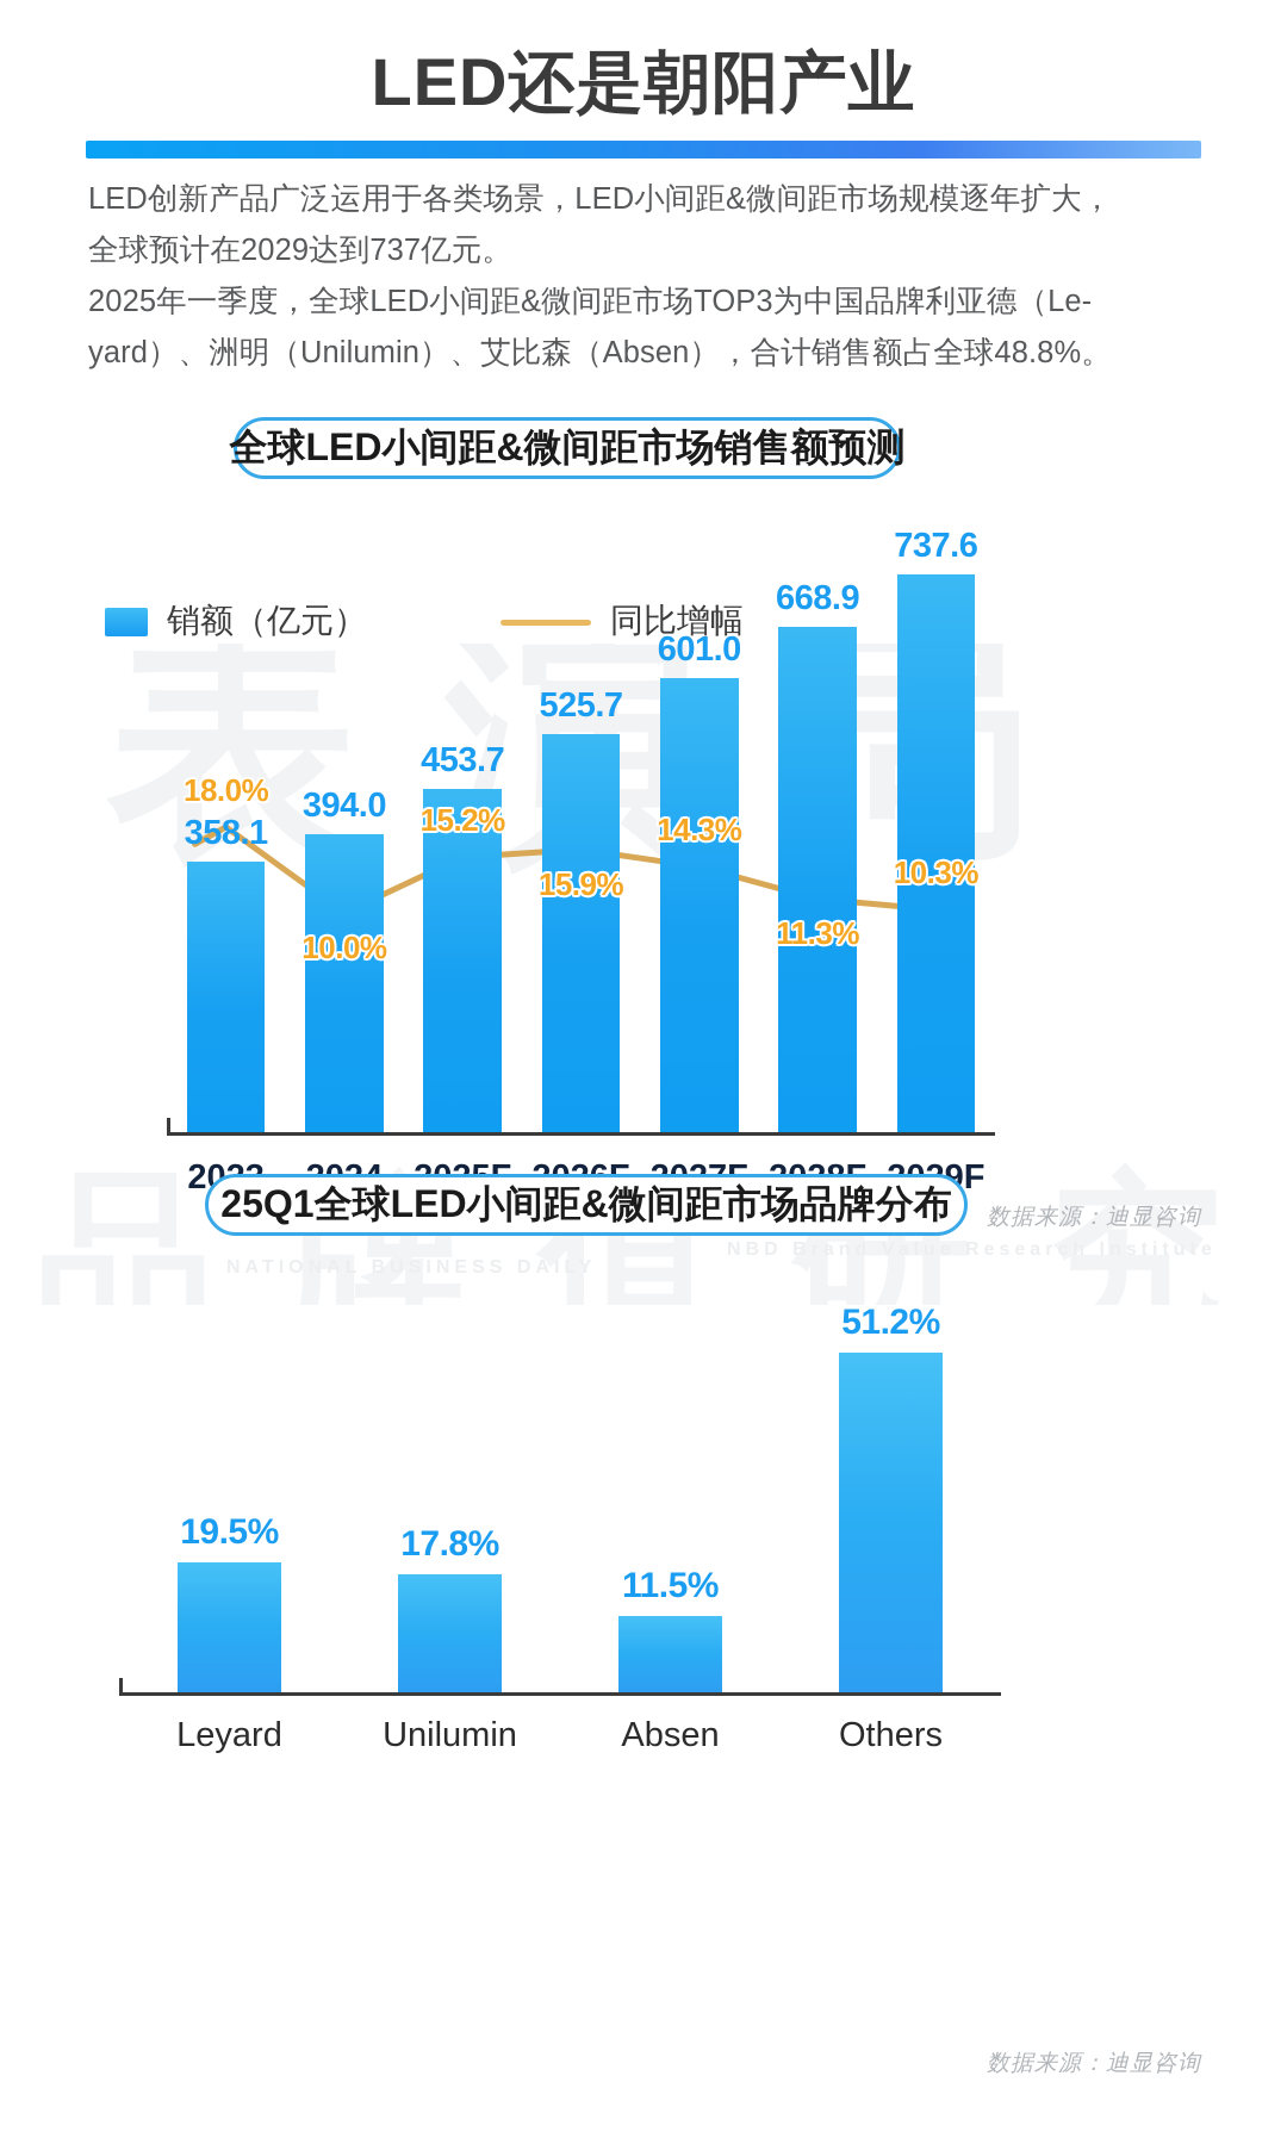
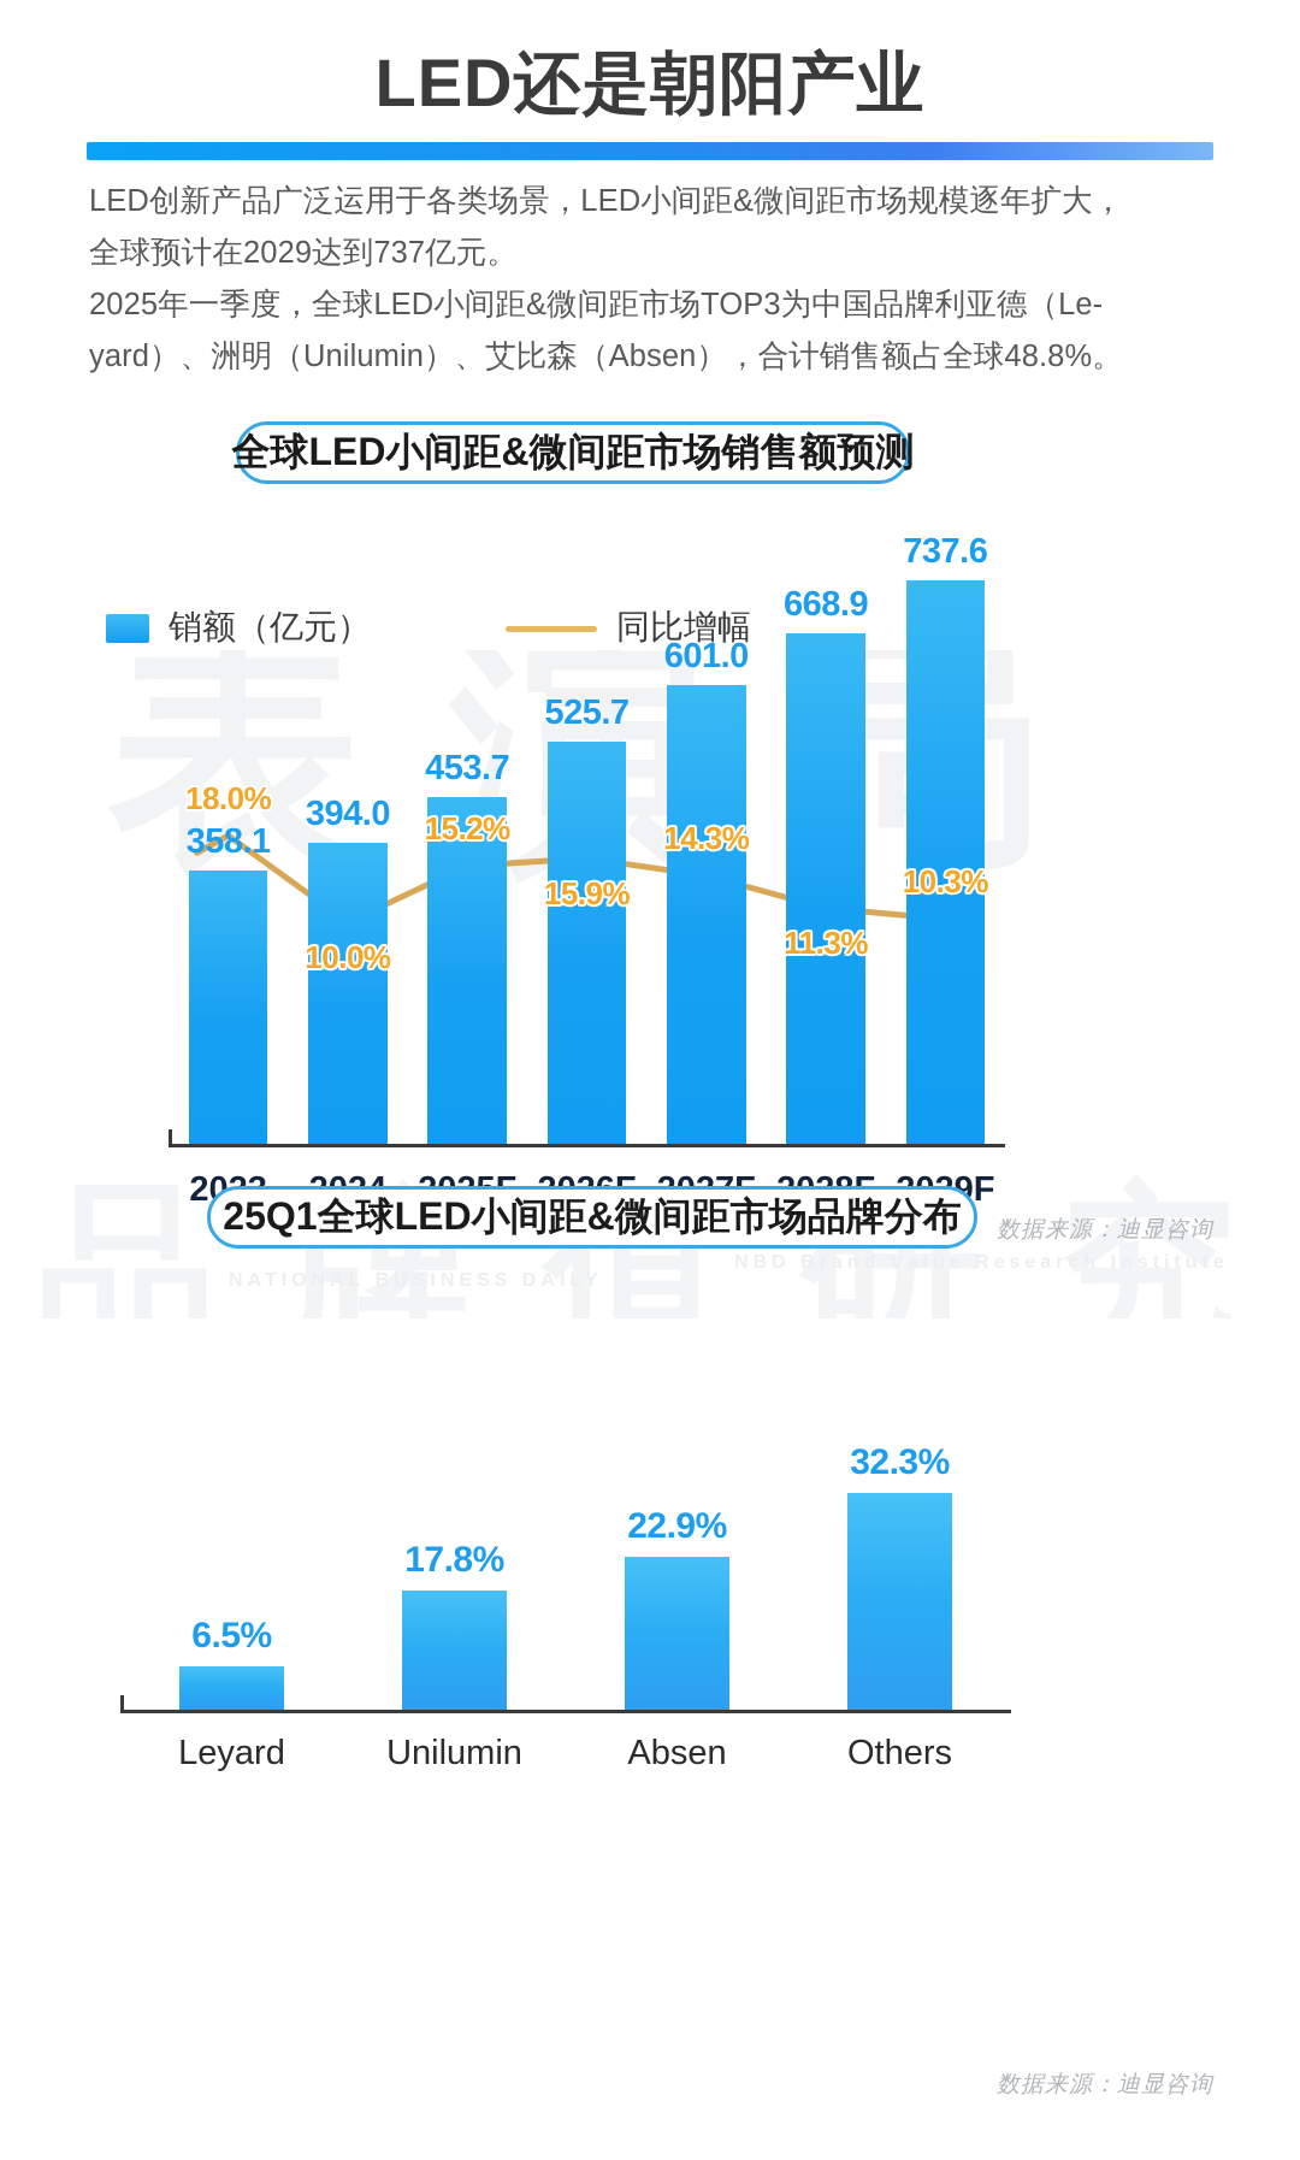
25Q1全球LED小间距&微间距市场品牌分布/Leyard: 19.5% -> 6.5%
25Q1全球LED小间距&微间距市场品牌分布/Absen: 11.5% -> 22.9%
25Q1全球LED小间距&微间距市场品牌分布/Others: 51.2% -> 32.3%
